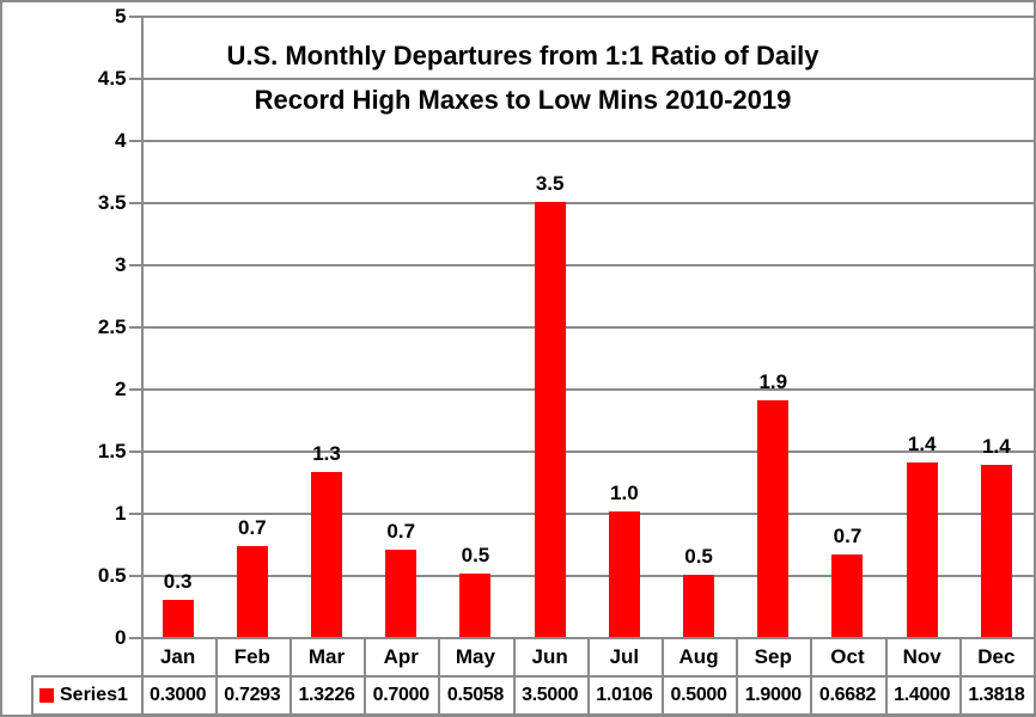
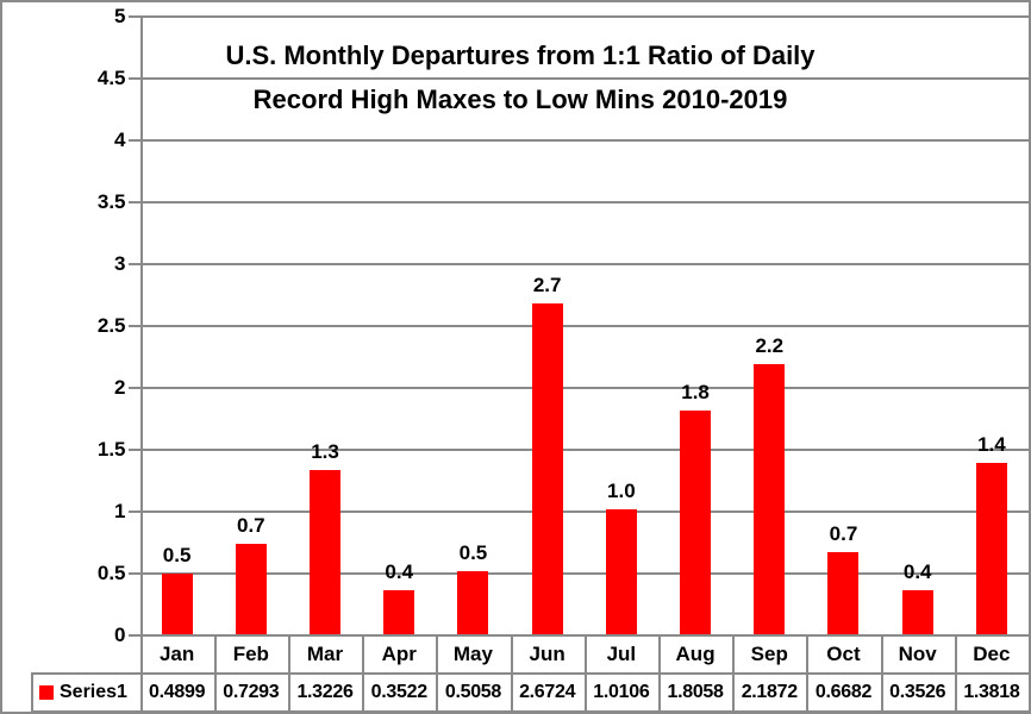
Jan: 0.3000 -> 0.4899
Apr: 0.7000 -> 0.3522
Jun: 3.5000 -> 2.6724
Aug: 0.5000 -> 1.8058
Sep: 1.9000 -> 2.1872
Nov: 1.4000 -> 0.3526
